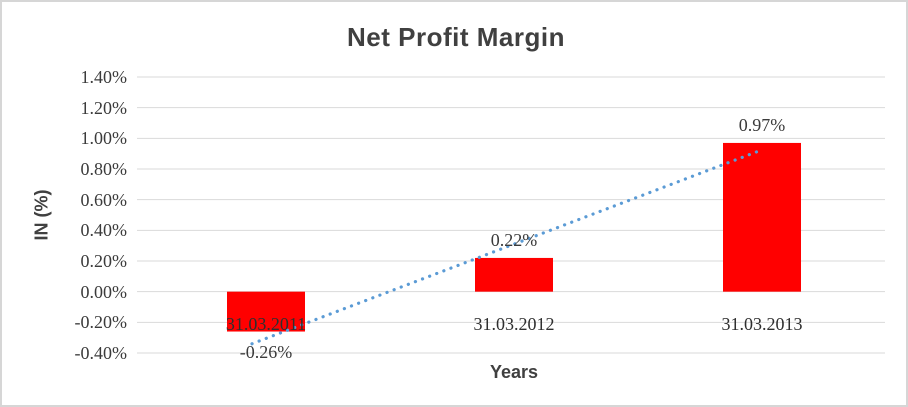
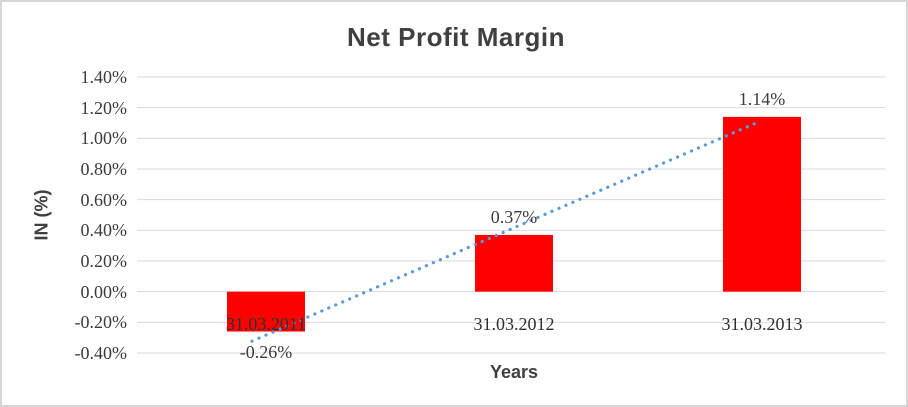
31.03.2012: 0.22% -> 0.37%
31.03.2013: 0.97% -> 1.14%
